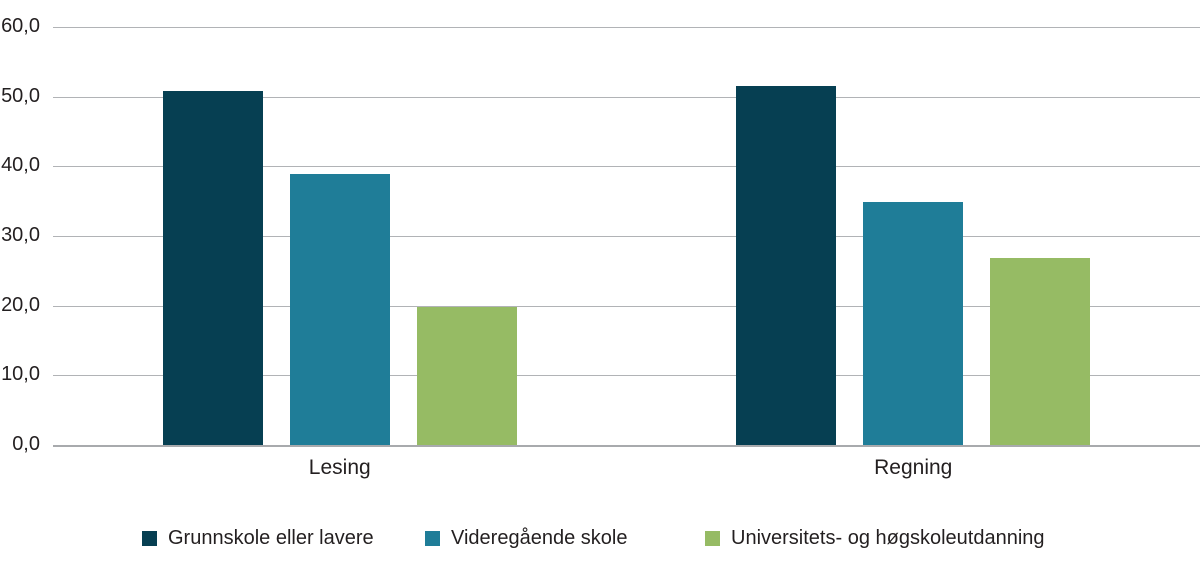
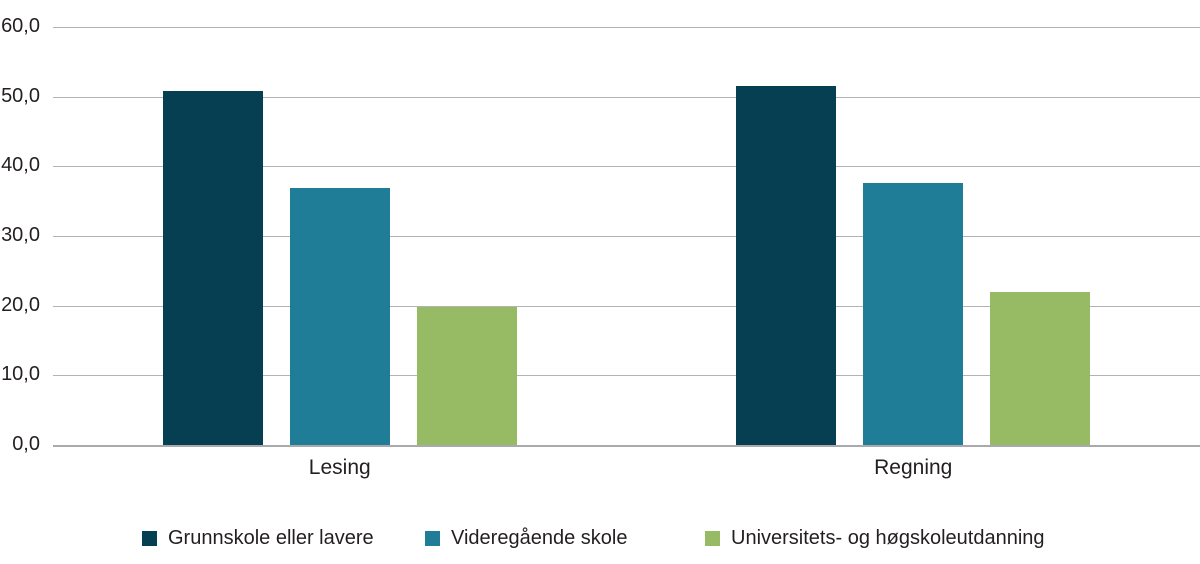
Videregående skole/Lesing: 39 -> 37
Videregående skole/Regning: 35 -> 38
Universitets- og høgskoleutdanning/Regning: 27 -> 22
